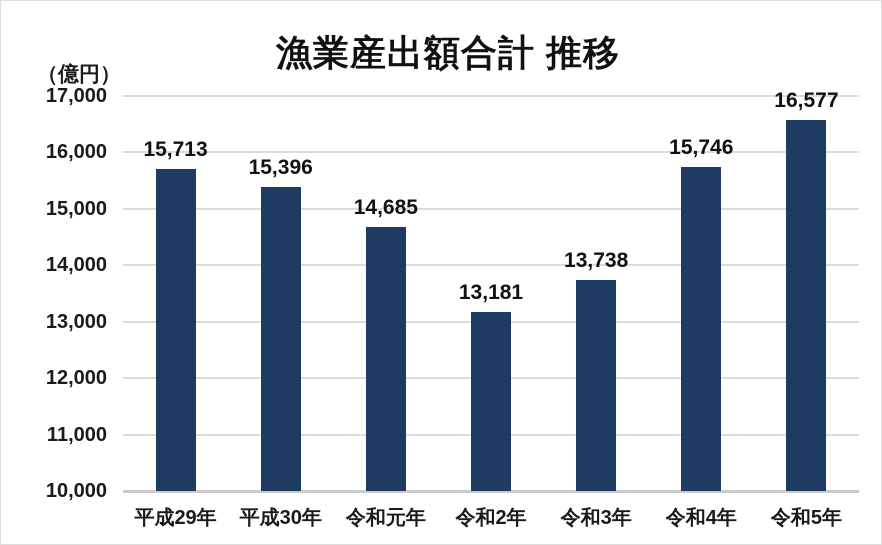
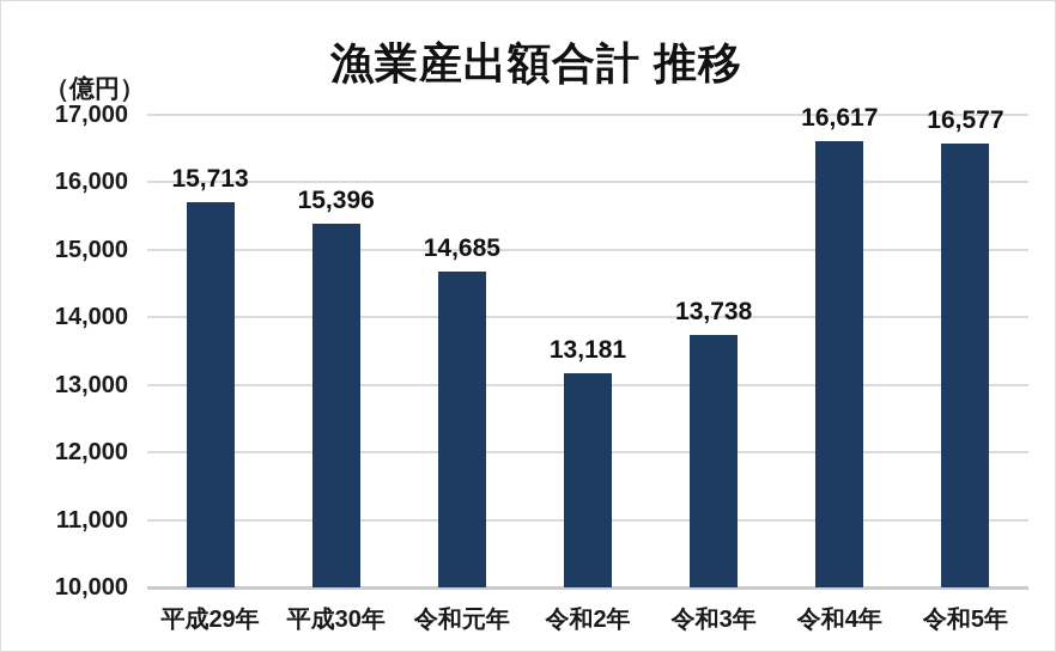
令和4年: 15,746 -> 16,617
